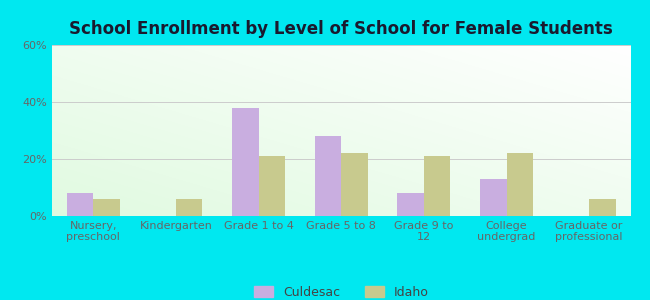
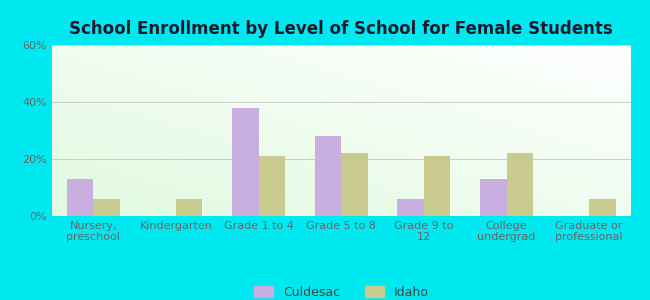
Culdesac/Nursery, preschool: 8% -> 13%
Culdesac/Grade 9 to 12: 8% -> 6%
